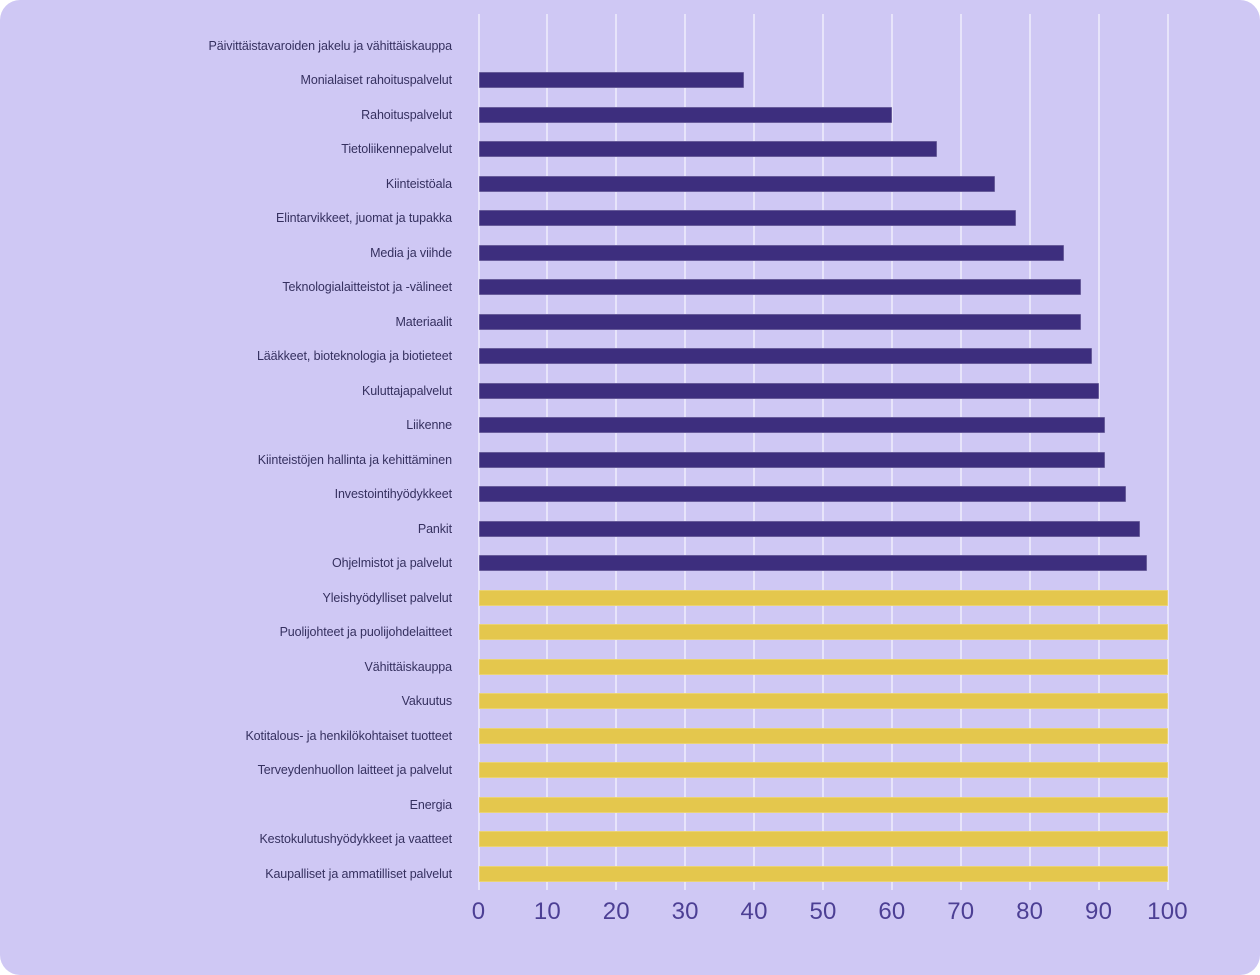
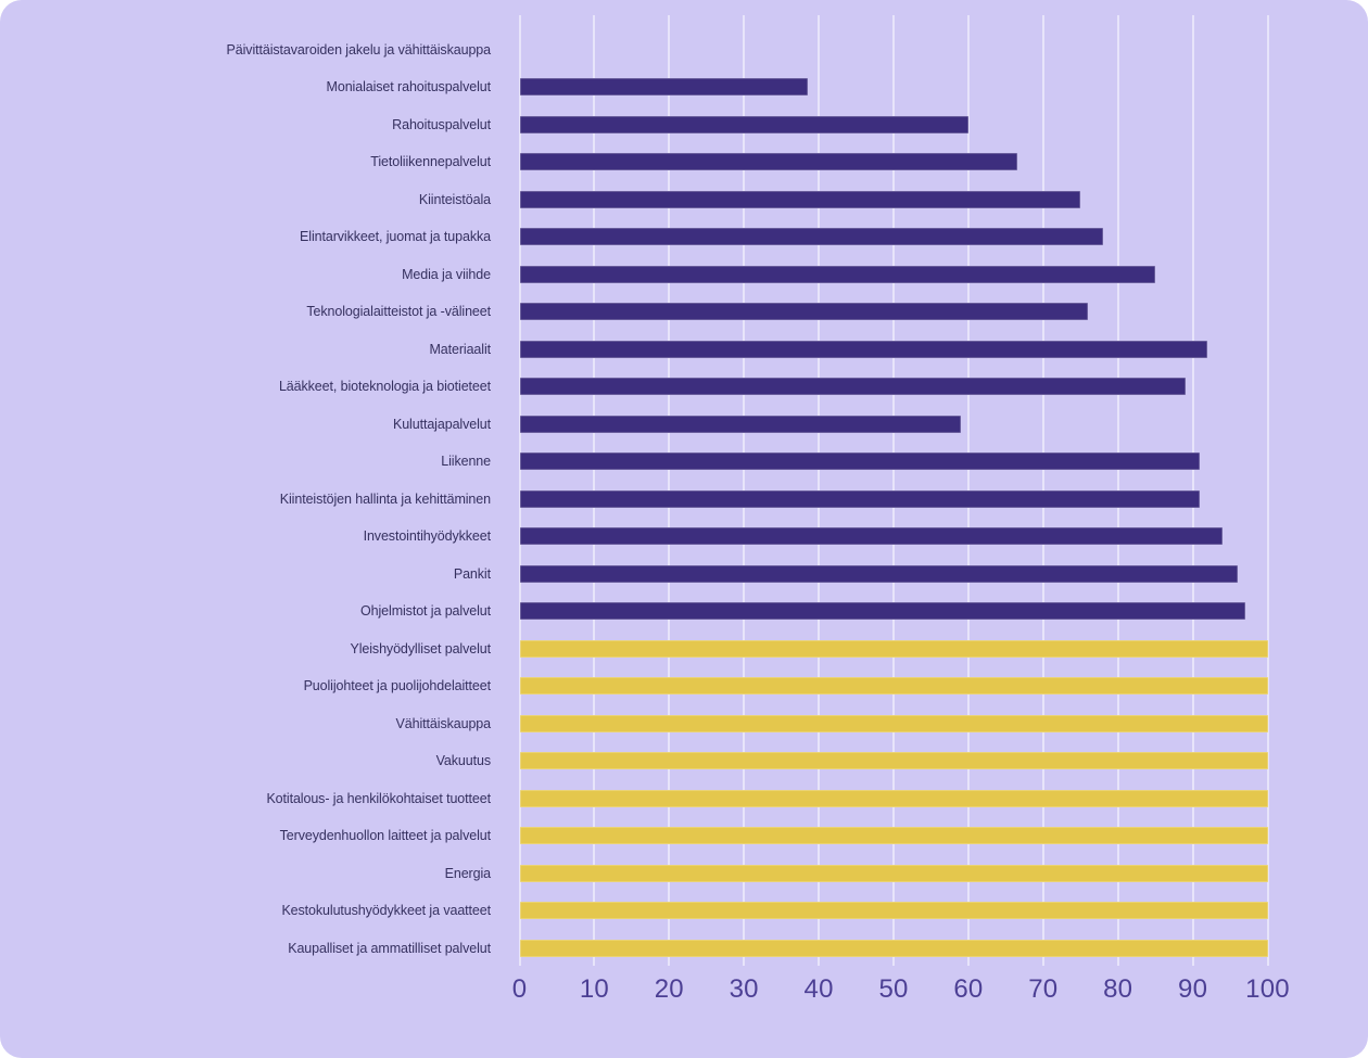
Teknologialaitteistot ja -välineet: 88 -> 76
Materiaalit: 88 -> 92
Kuluttajapalvelut: 90 -> 59
